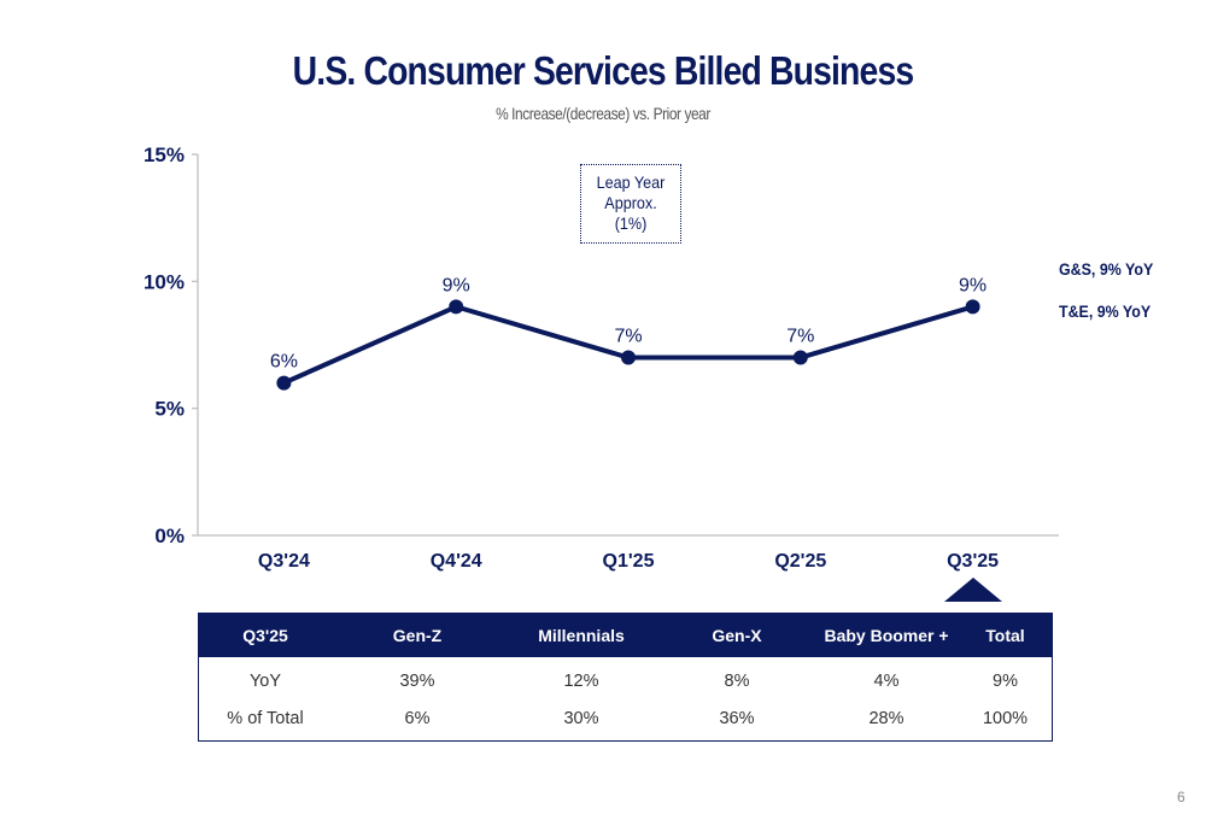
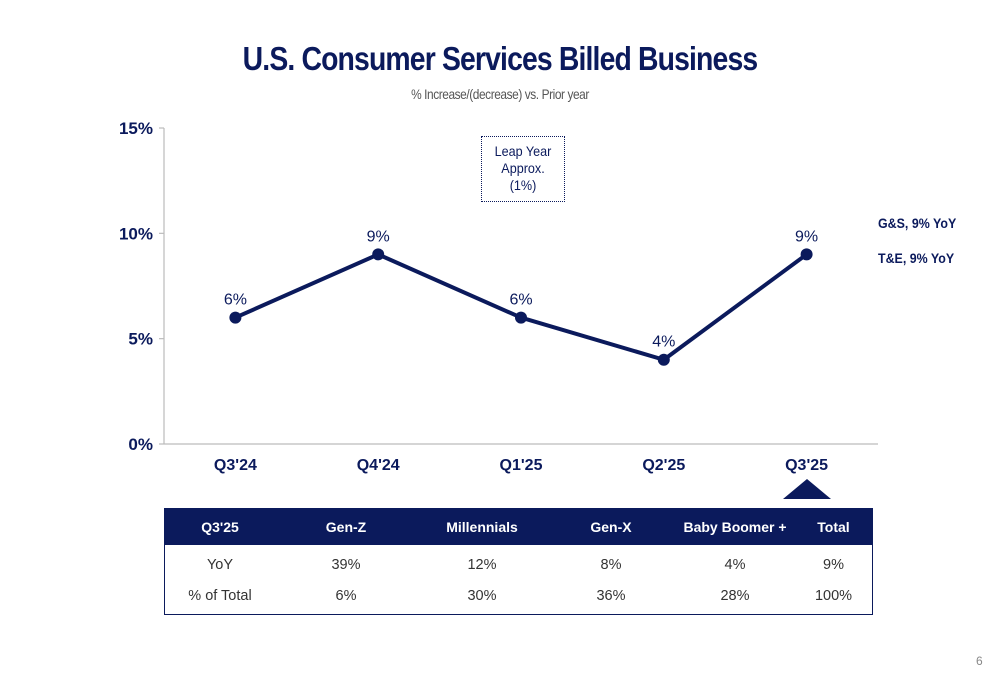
Q1'25: 7% -> 6%
Q2'25: 7% -> 4%
